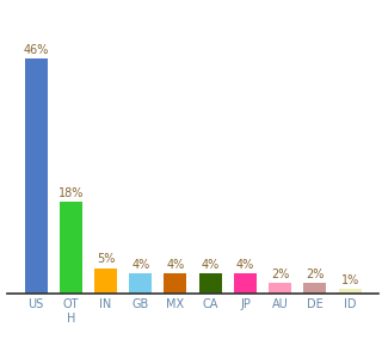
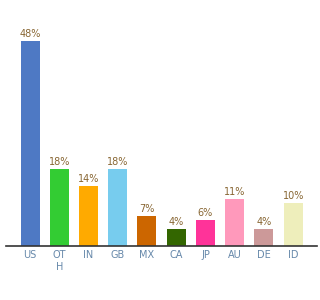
US: 46% -> 48%
IN: 5% -> 14%
GB: 4% -> 18%
MX: 4% -> 7%
JP: 4% -> 6%
AU: 2% -> 11%
DE: 2% -> 4%
ID: 1% -> 10%
